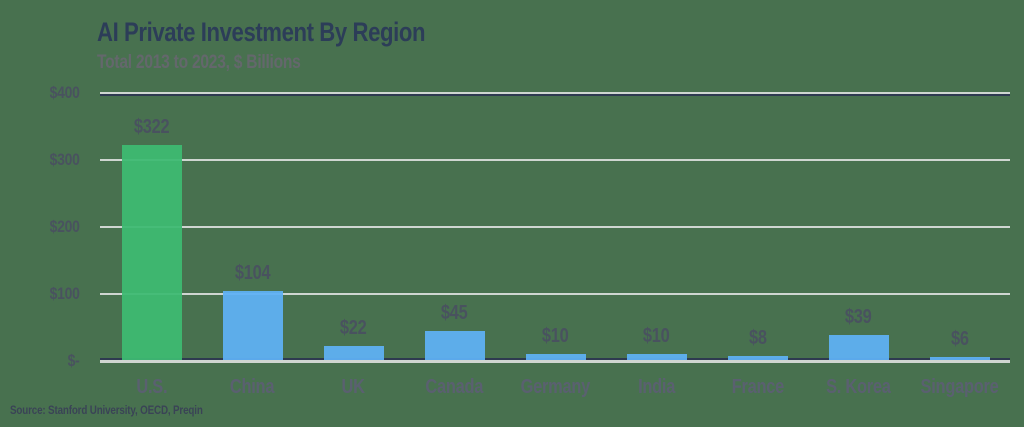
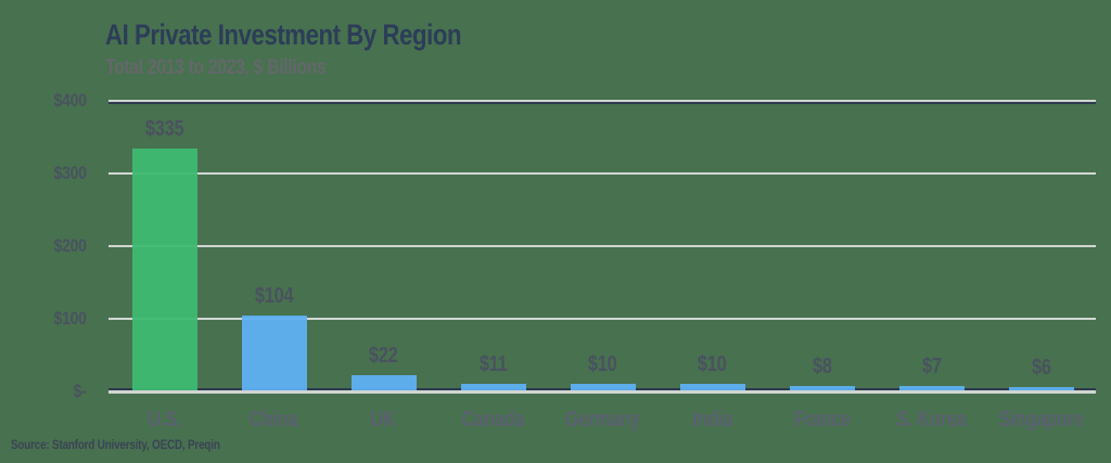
U.S.: $322 -> $335
Canada: $45 -> $11
S. Korea: $39 -> $7
